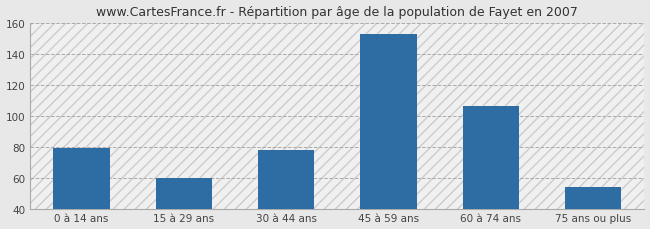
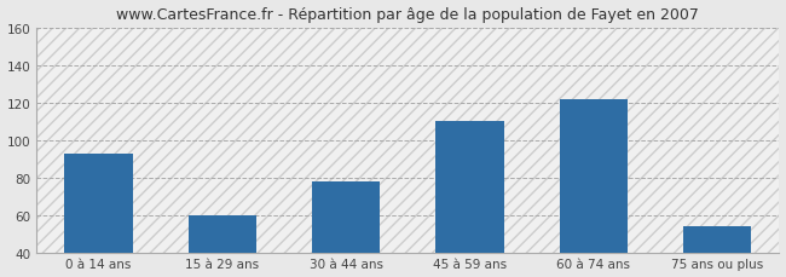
0 à 14 ans: 79 -> 93
45 à 59 ans: 153 -> 110
60 à 74 ans: 106 -> 122
